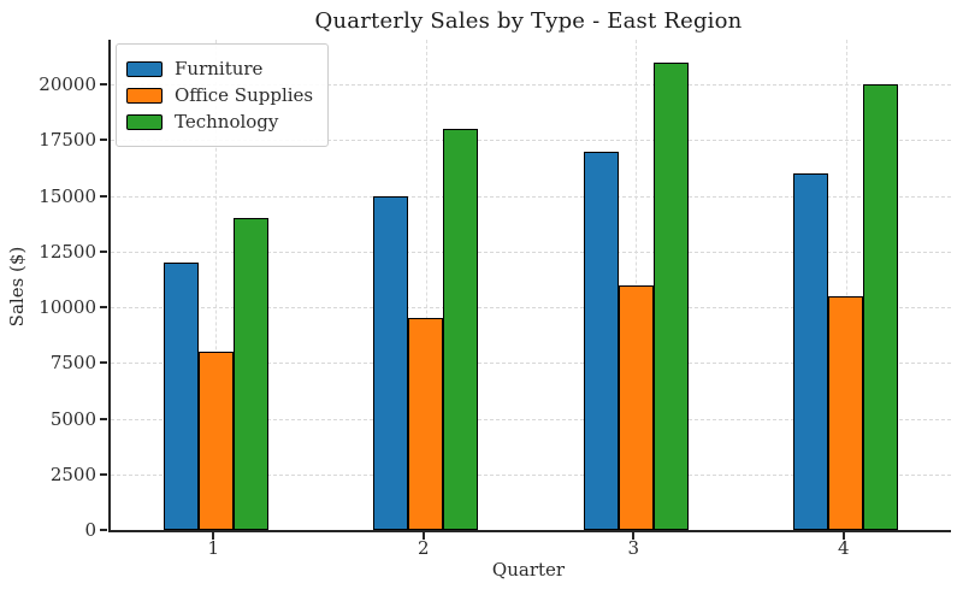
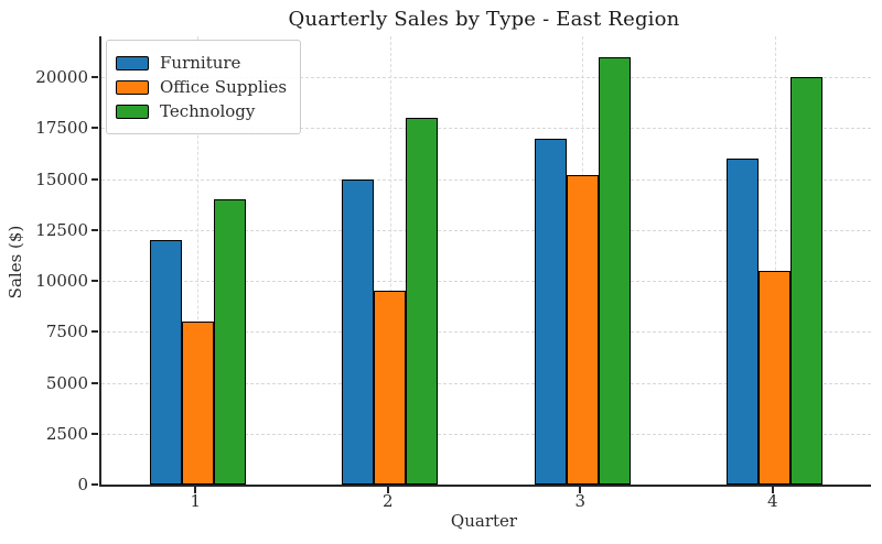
Office Supplies/3: 11000 -> 15200
